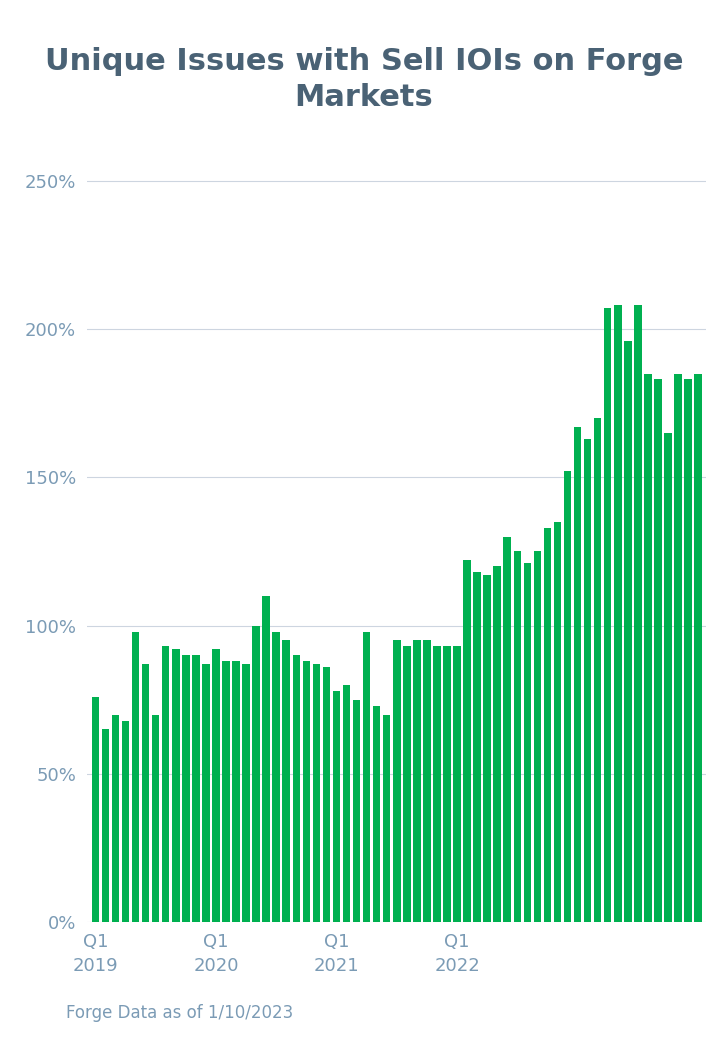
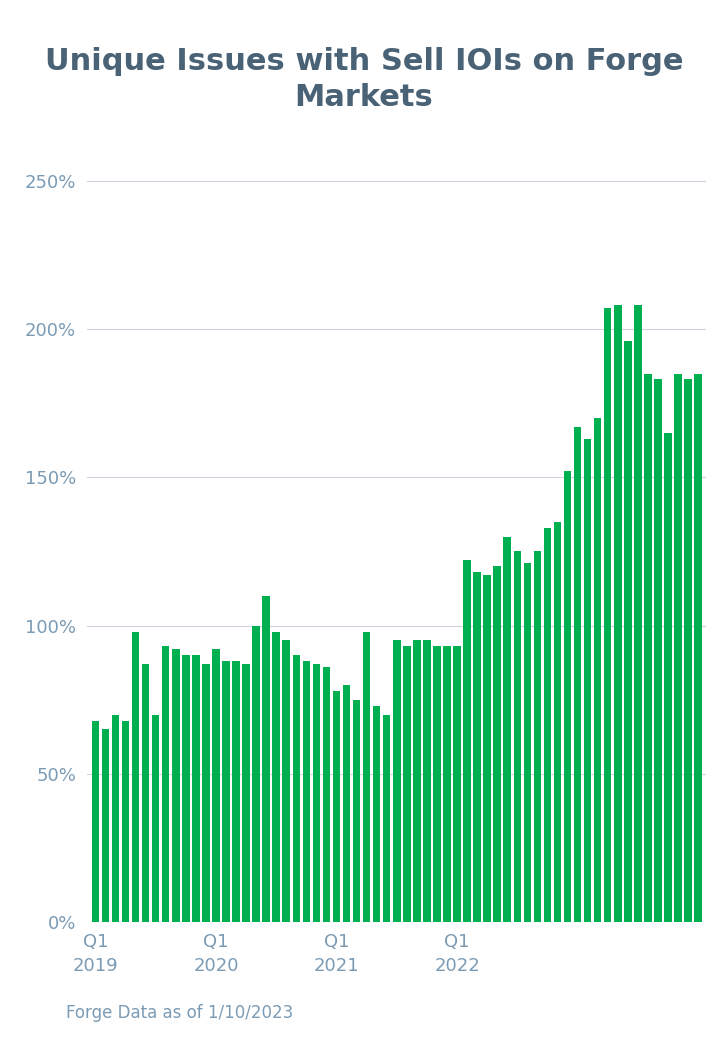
Q1 2019: 76% -> 68%
